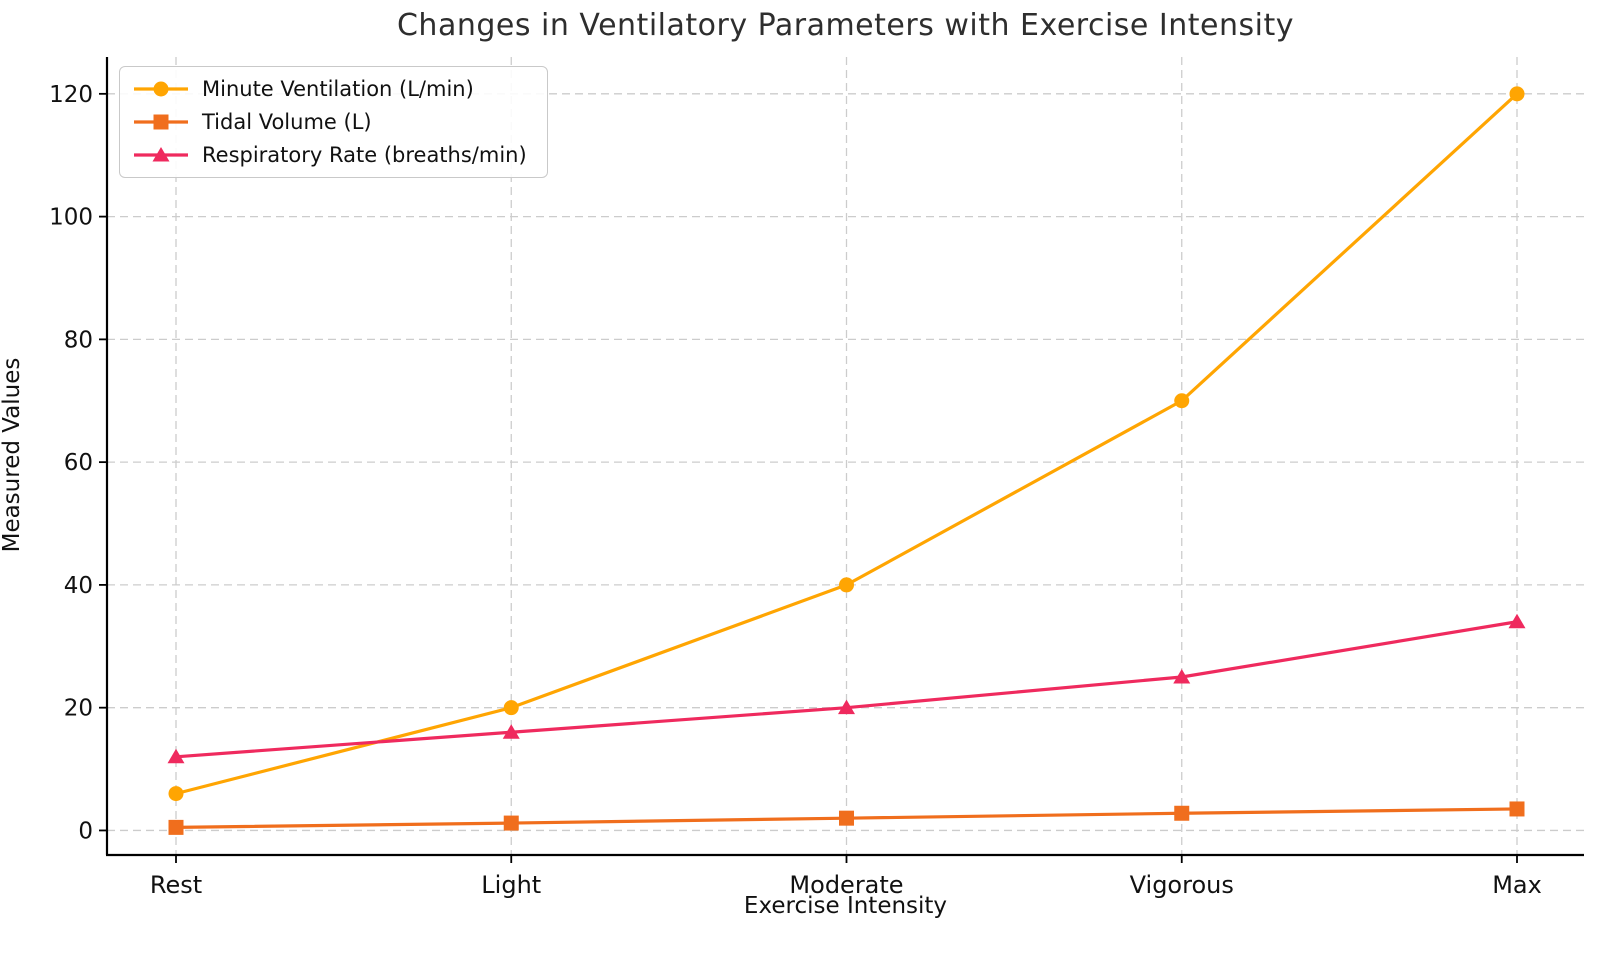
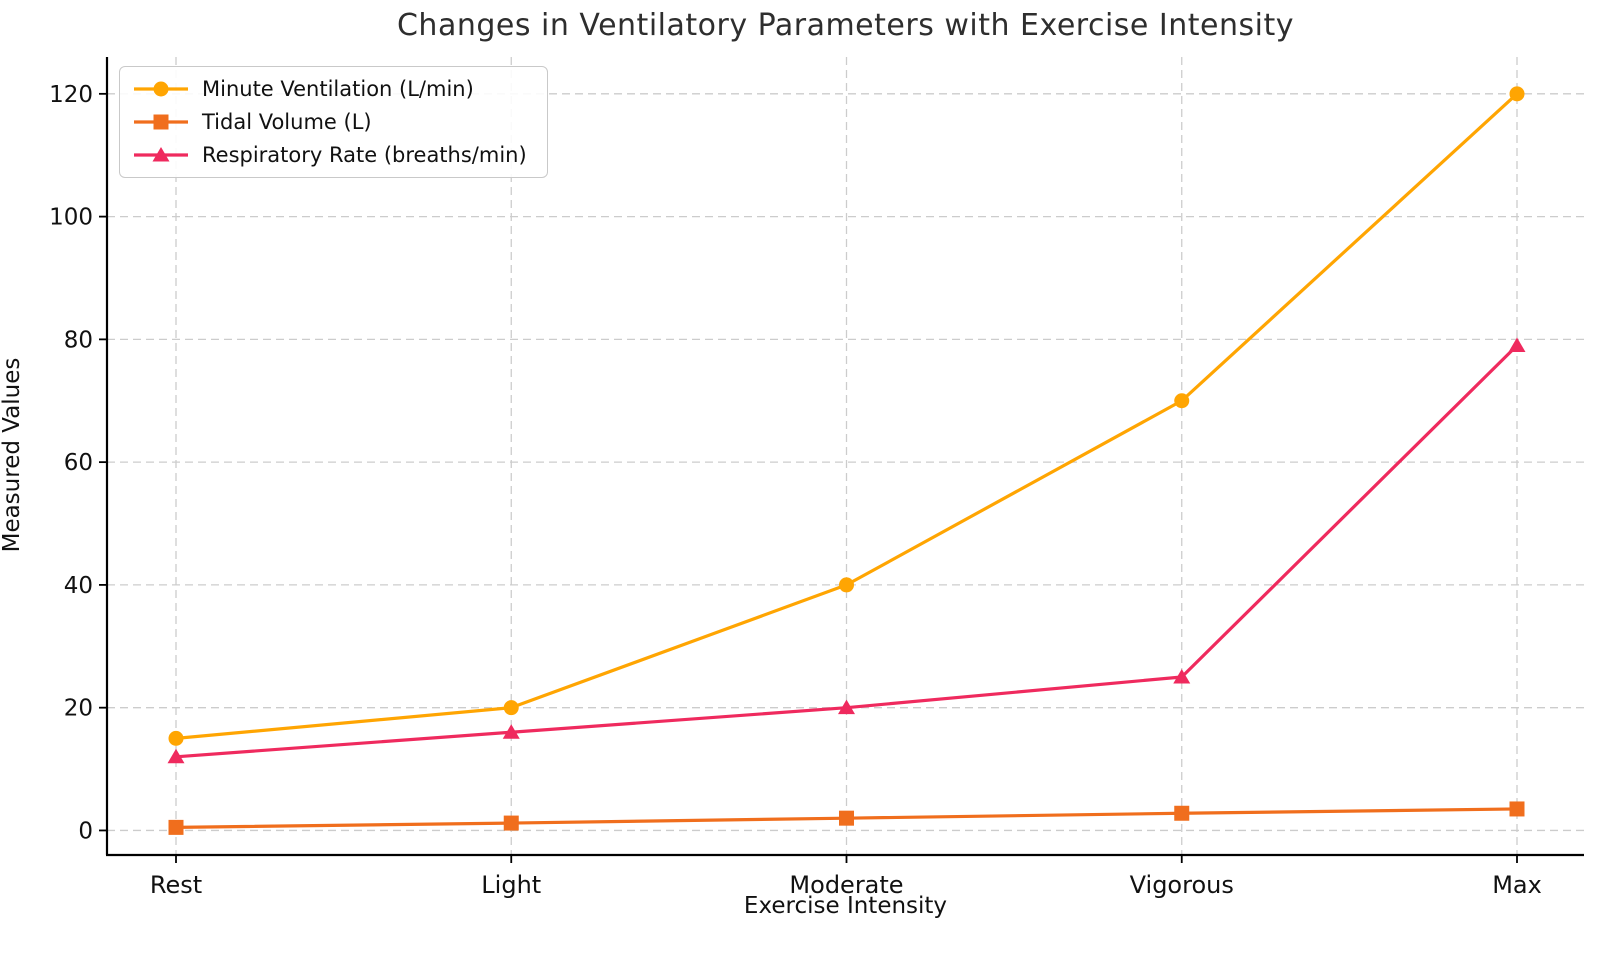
Minute Ventilation (L/min)/Rest: 6 -> 15
Respiratory Rate (breaths/min)/Max: 34 -> 79
